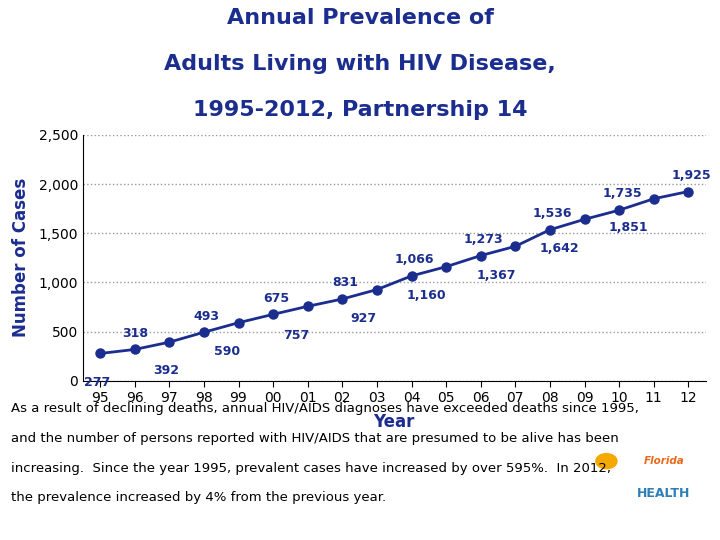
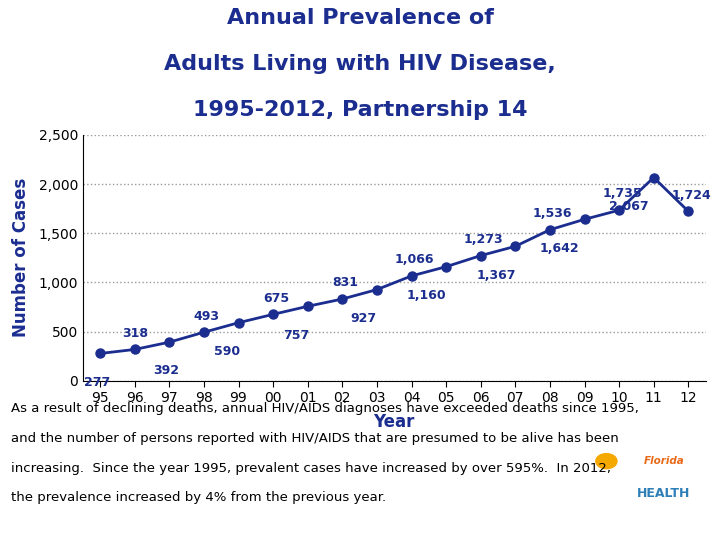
11: 1,851 -> 2,067
12: 1,925 -> 1,724
